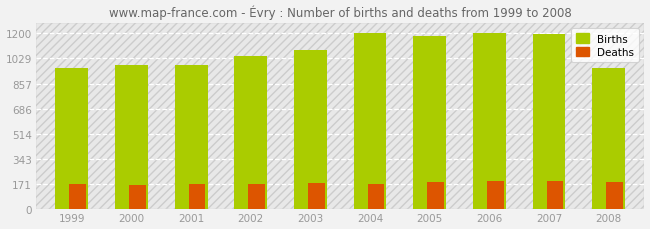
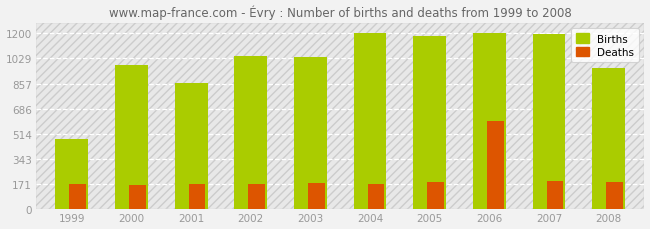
Births/1999: 960 -> 480
Births/2001: 980 -> 860
Births/2003: 1080 -> 1040
Deaths/2006: 190 -> 600
